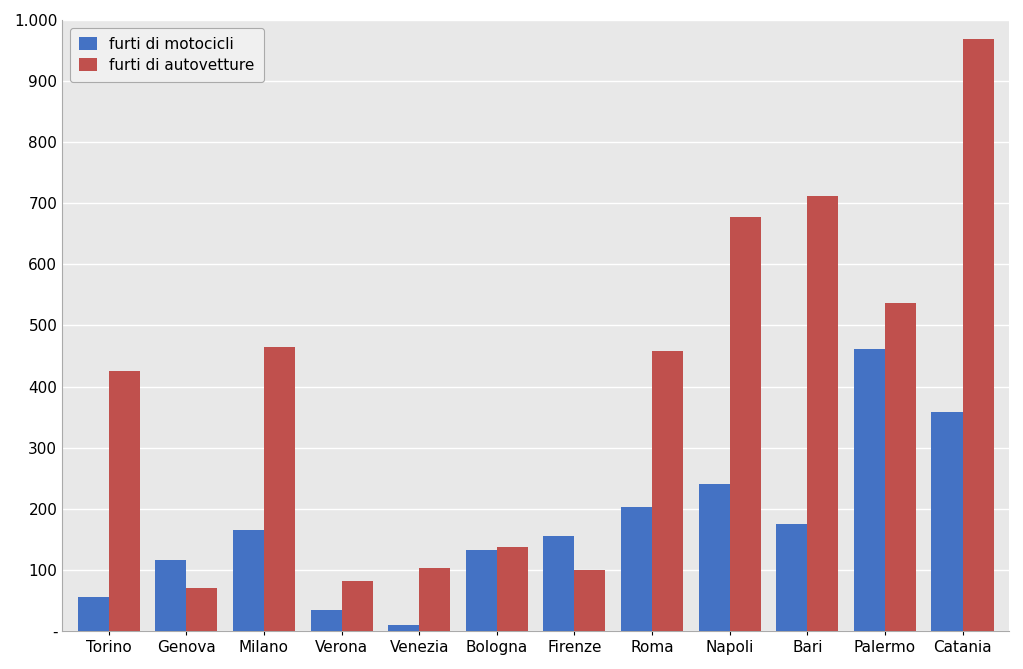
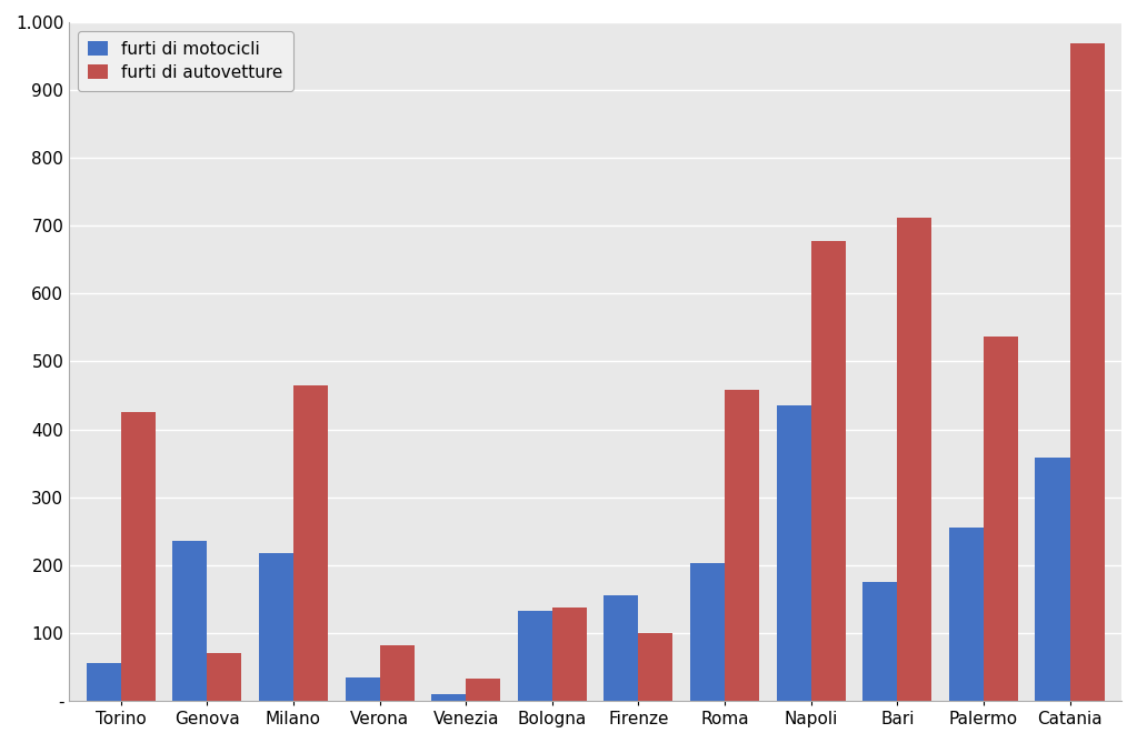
furti di motocicli/Genova: 116 -> 235
furti di motocicli/Milano: 166 -> 218
furti di autovetture/Venezia: 104 -> 33
furti di motocicli/Napoli: 240 -> 435
furti di motocicli/Palermo: 462 -> 255
